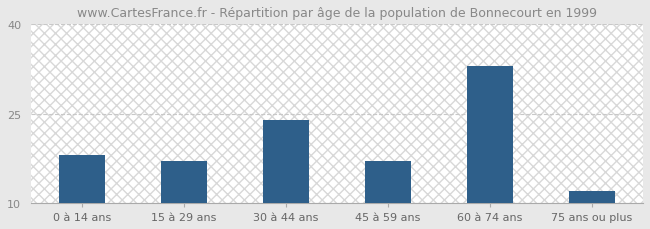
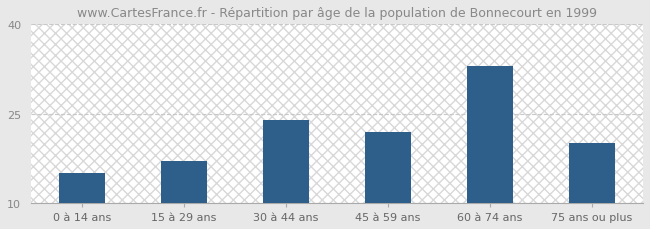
0 à 14 ans: 18 -> 15
45 à 59 ans: 17 -> 22
75 ans ou plus: 12 -> 20
